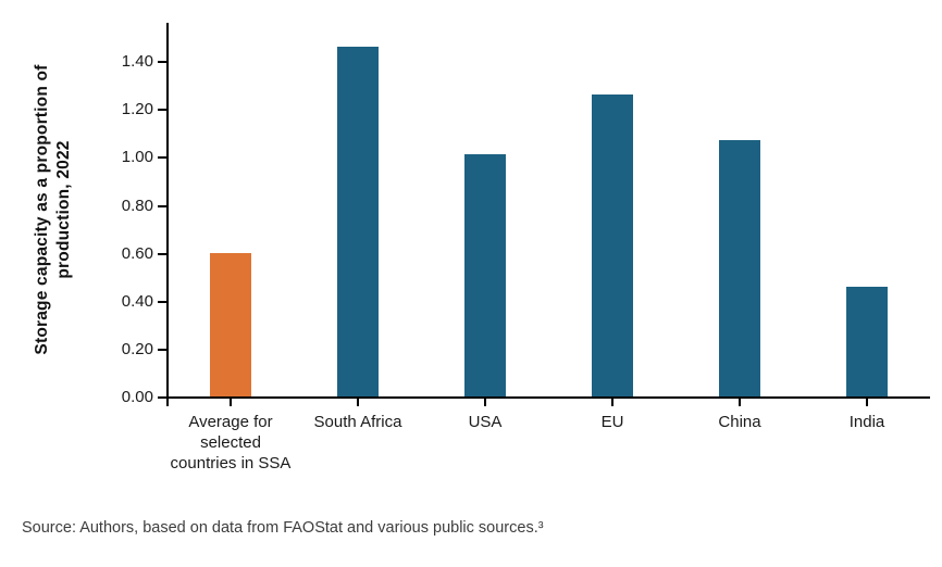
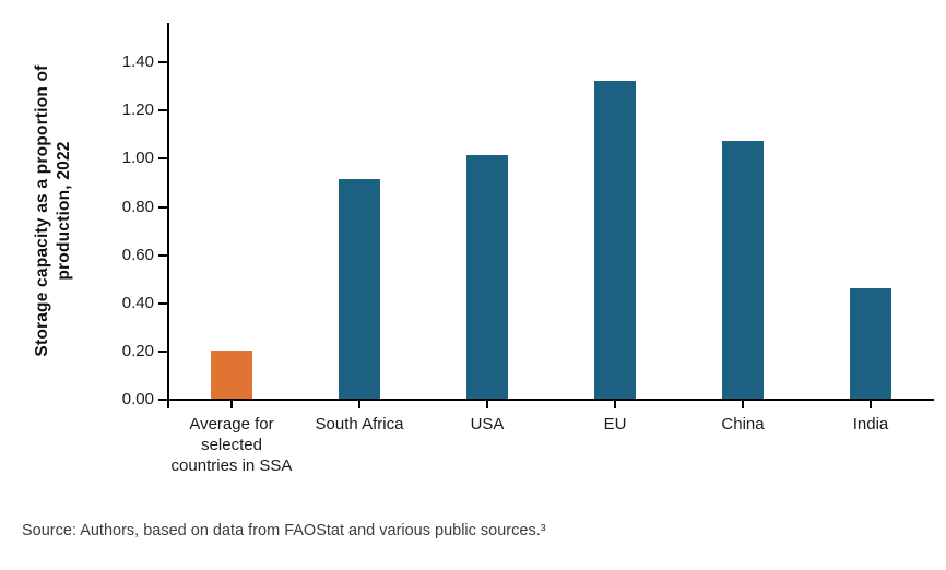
Average for selected countries in SSA: 0.60 -> 0.20
South Africa: 1.46 -> 0.91
EU: 1.26 -> 1.32
